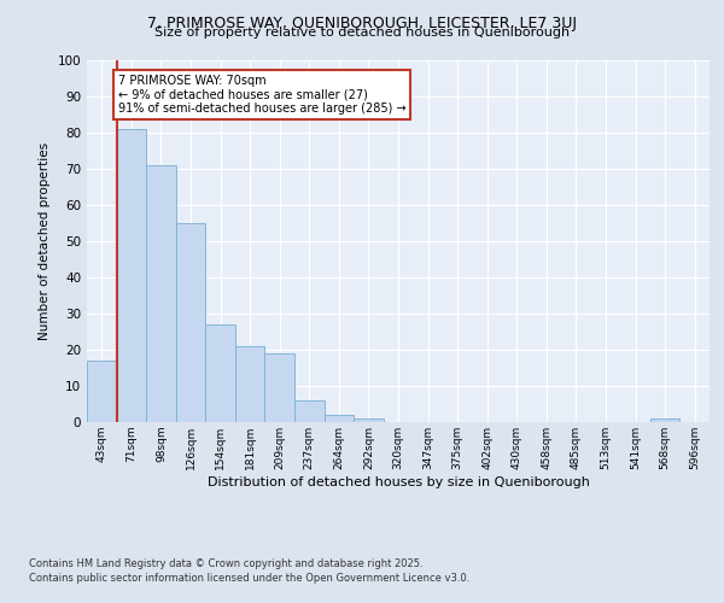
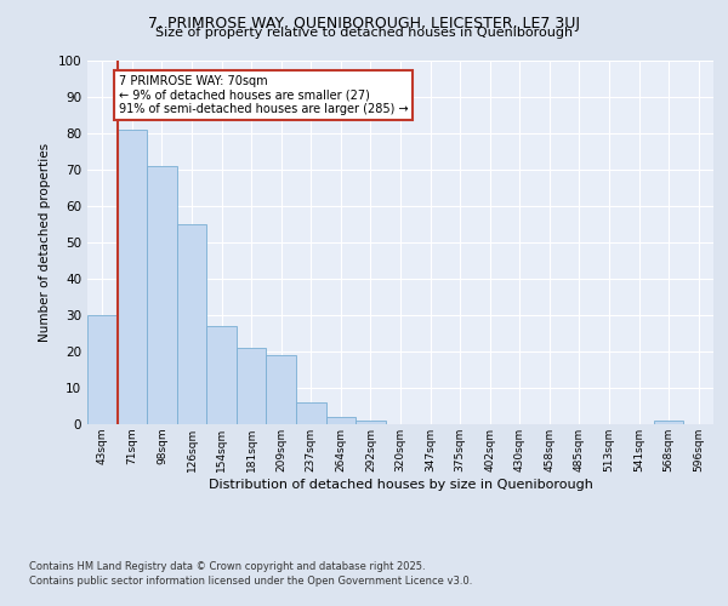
43sqm: 17 -> 30
